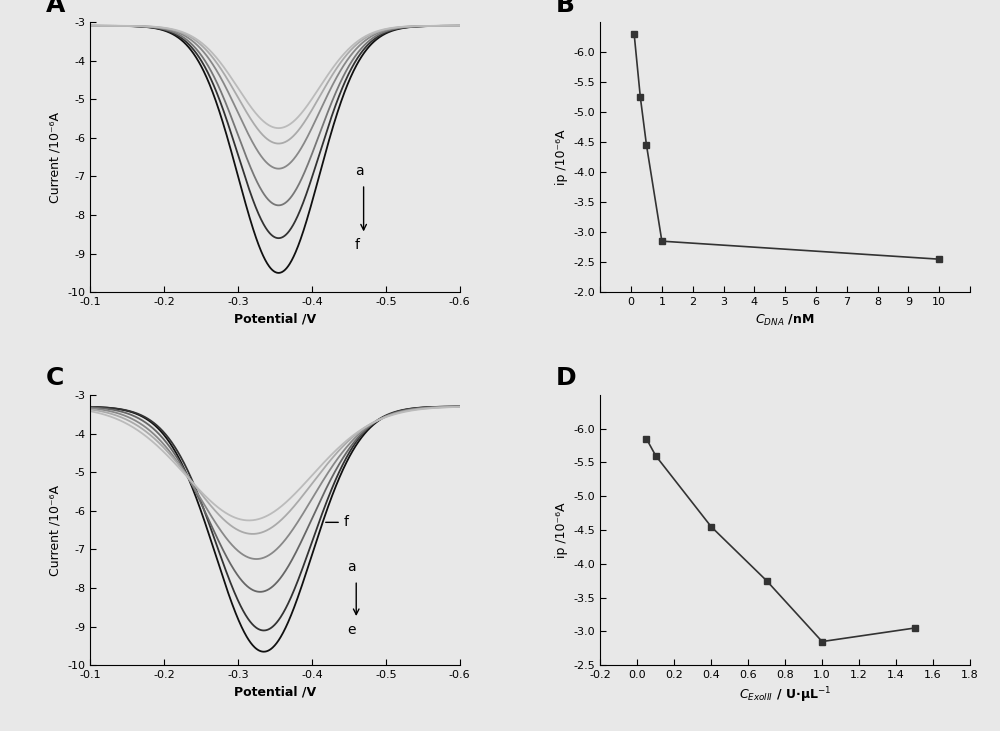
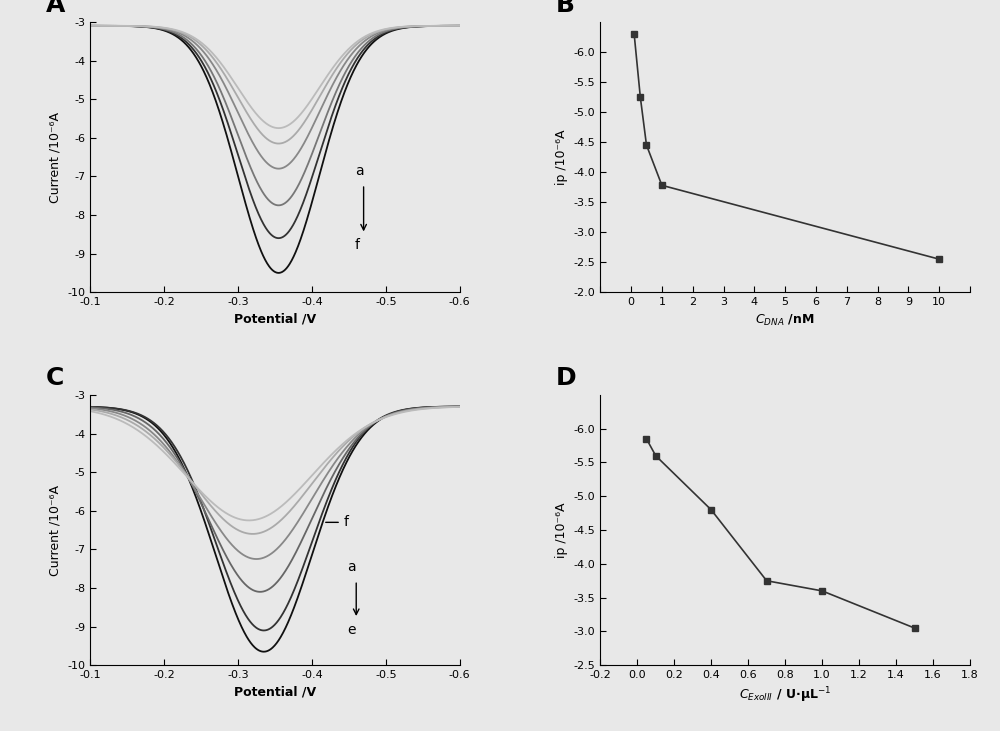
1: -2.85 -> -3.78
0.4: -4.55 -> -4.80
1.0: -2.85 -> -3.60
